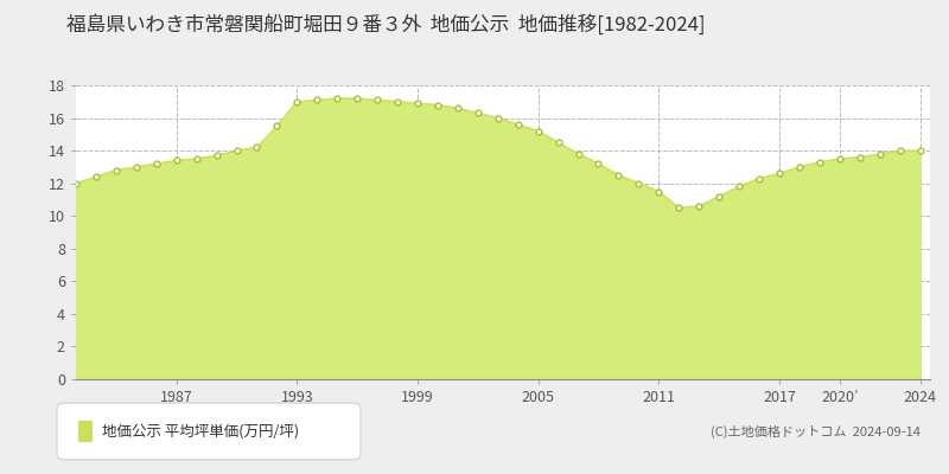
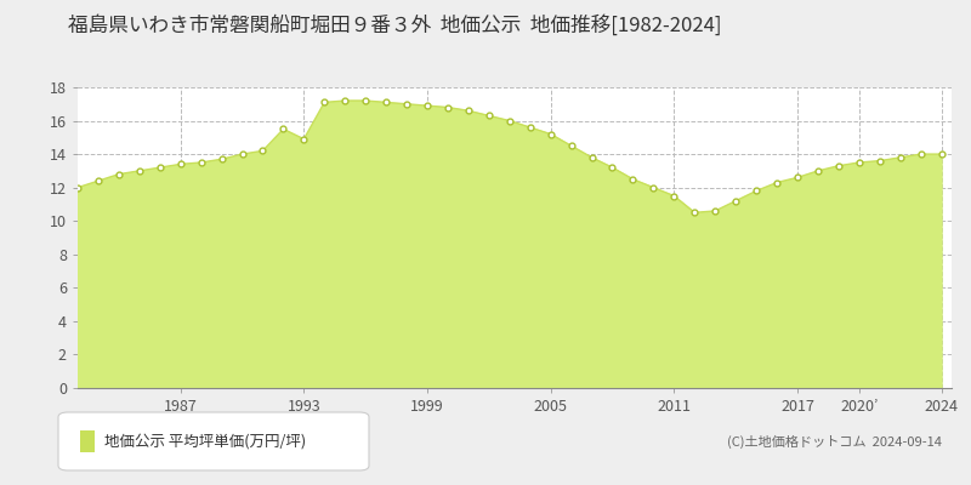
1993: 17.0 -> 14.9
